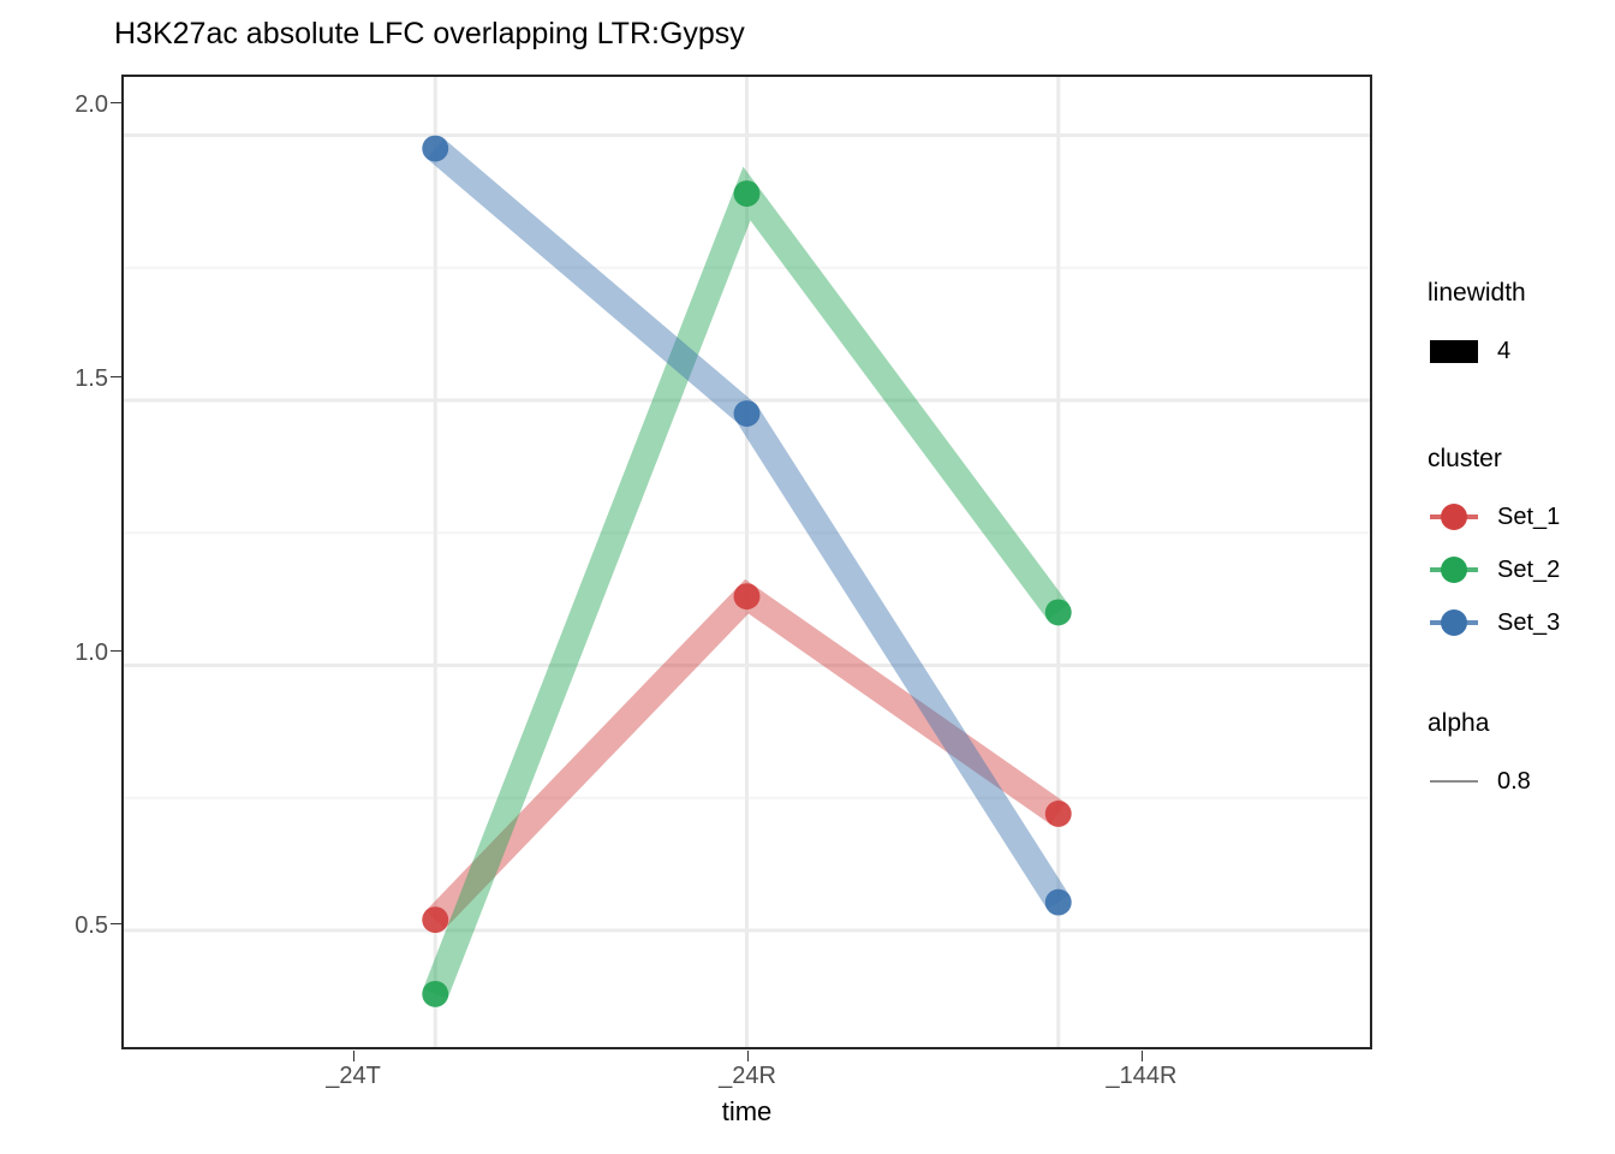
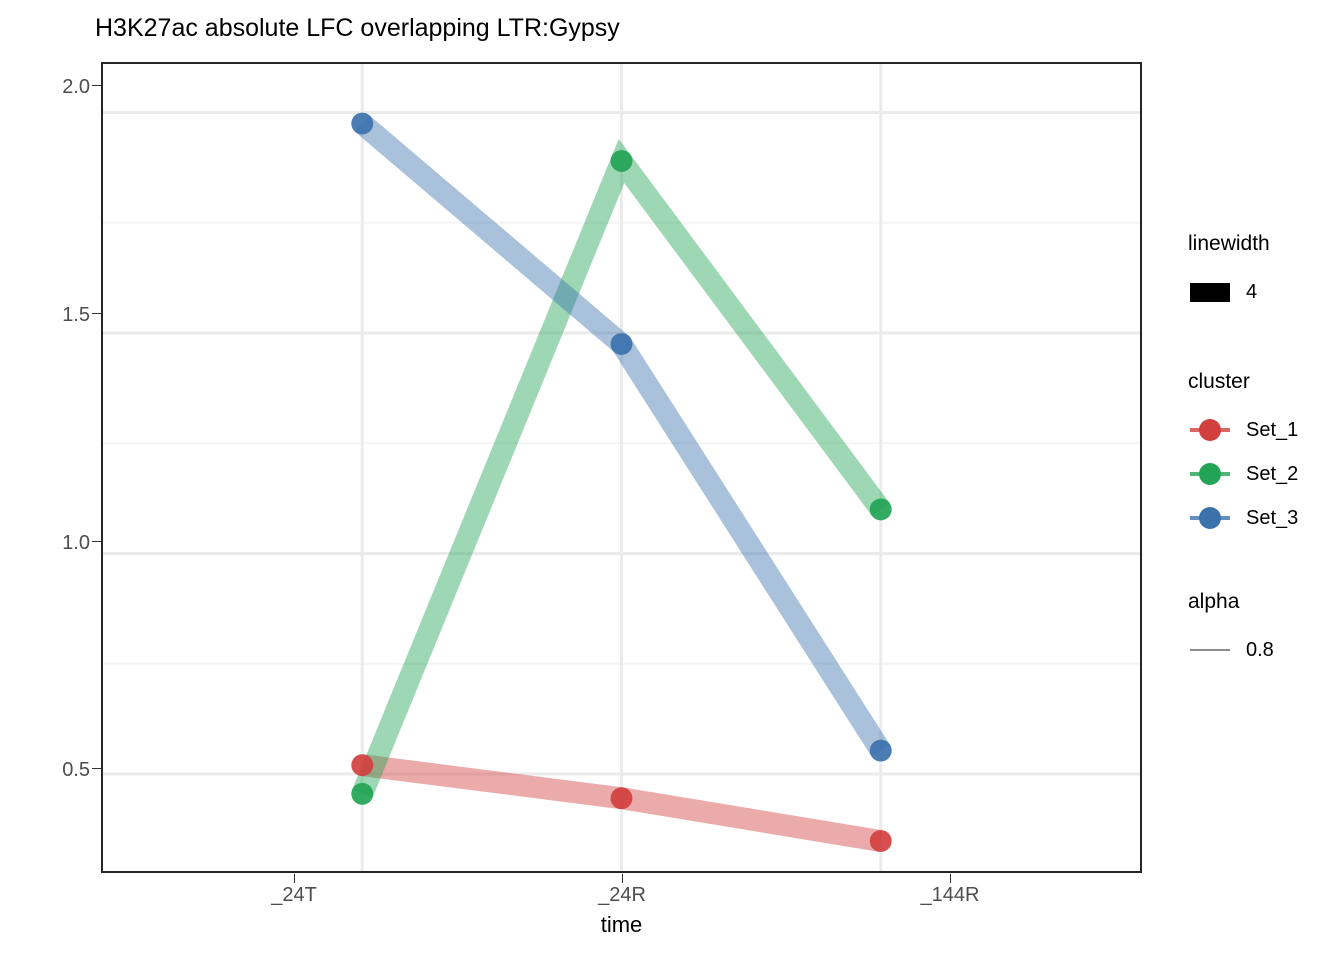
Set_2/_24T: 0.38 -> 0.46
Set_1/_24R: 1.13 -> 0.45
Set_1/_144R: 0.72 -> 0.35
